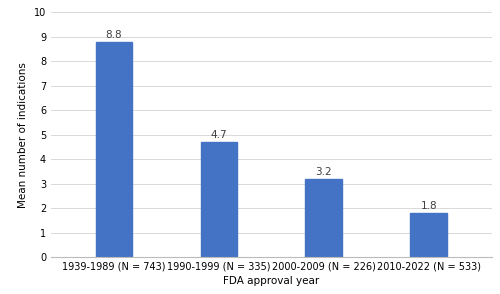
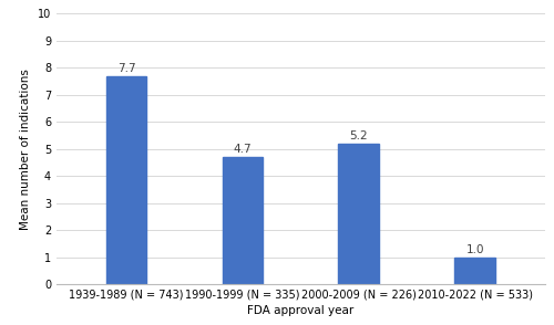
1939-1989 (N = 743): 8.8 -> 7.7
2000-2009 (N = 226): 3.2 -> 5.2
2010-2022 (N = 533): 1.8 -> 1.0
